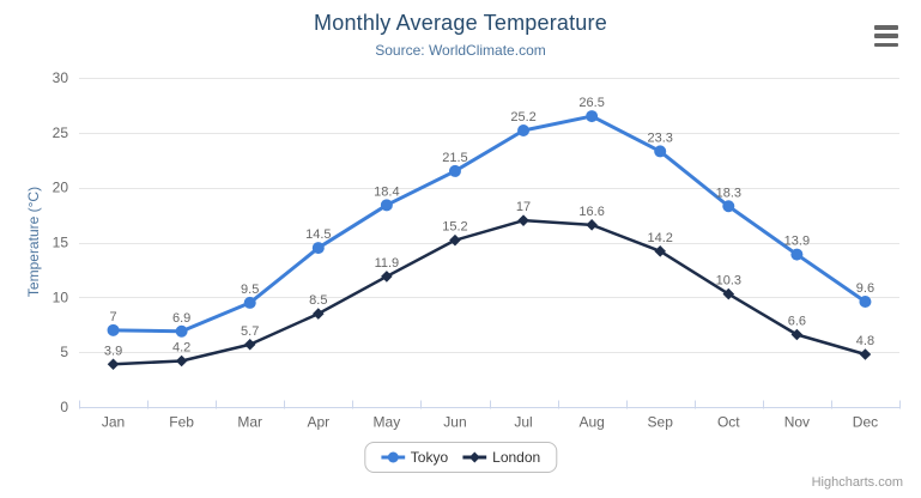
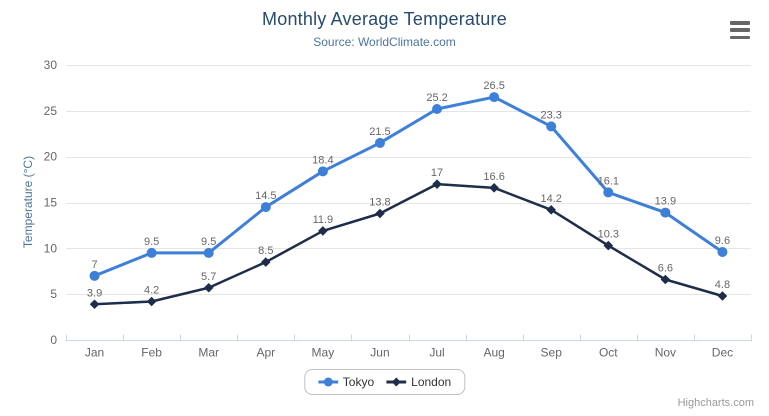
Tokyo/Feb: 6.9 -> 9.5
London/Jun: 15.2 -> 13.8
Tokyo/Oct: 18.3 -> 16.1
